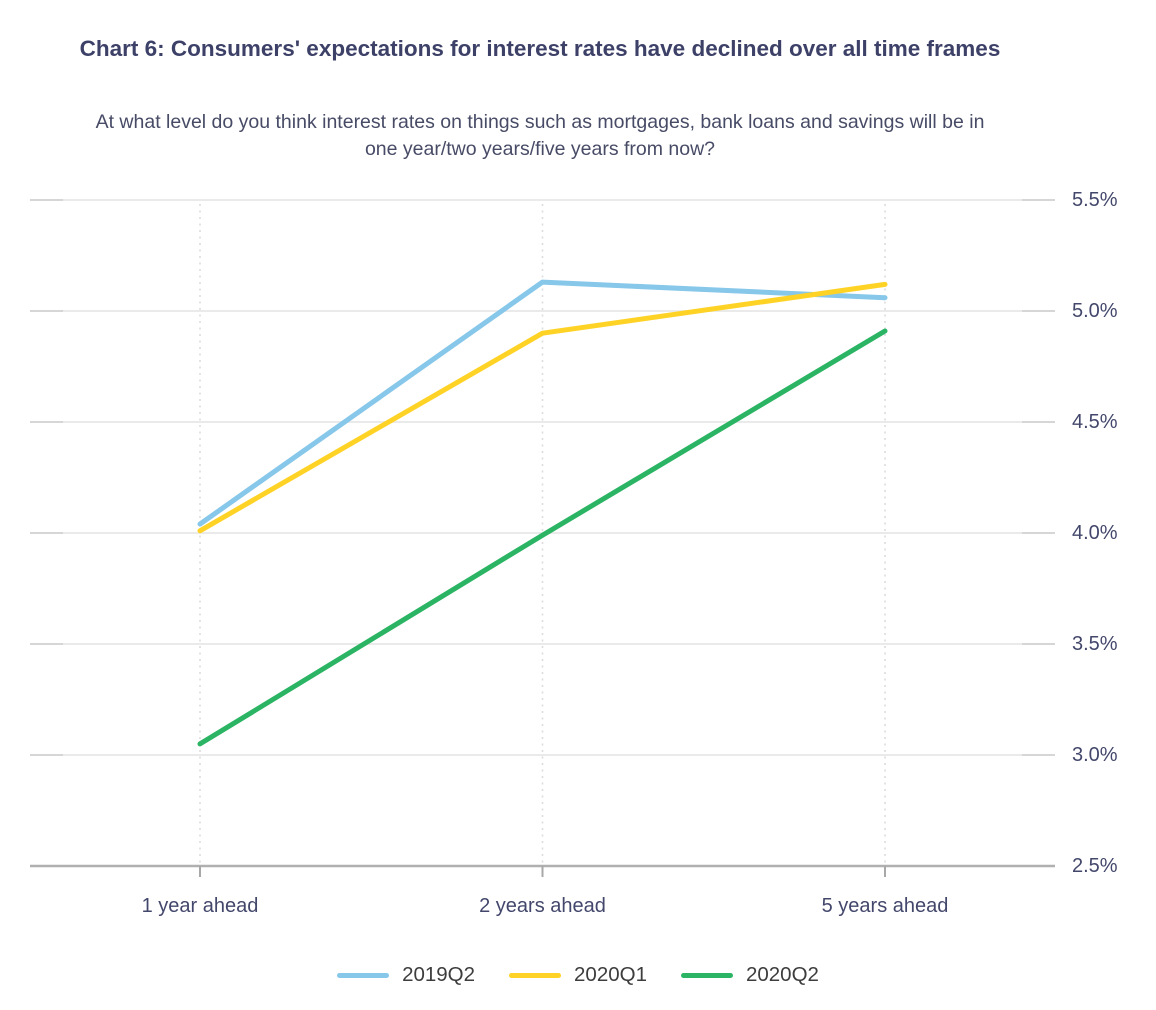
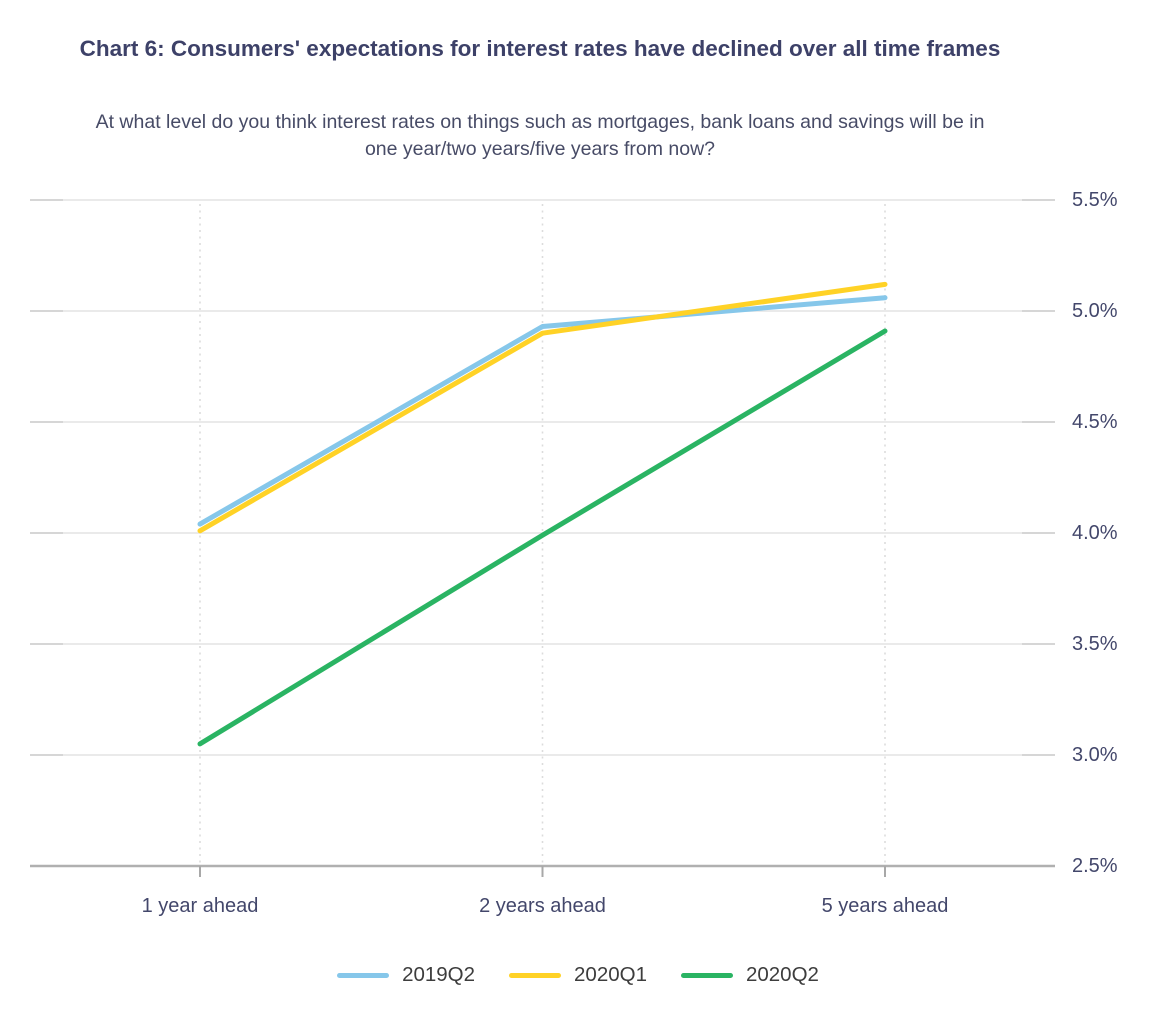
2019Q2/2 years ahead: 5.13% -> 4.93%
